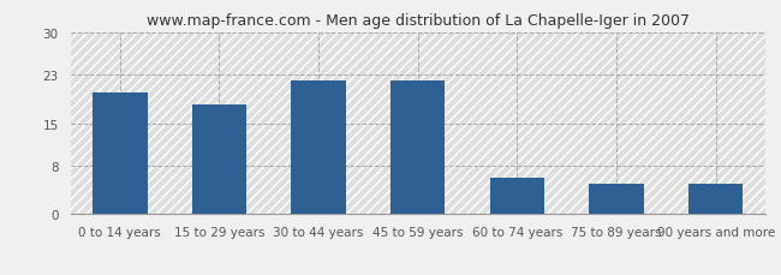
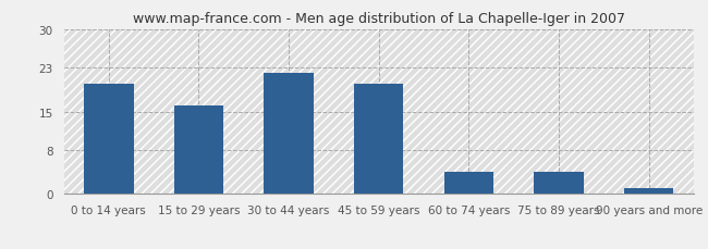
15 to 29 years: 18 -> 16
45 to 59 years: 22 -> 20
60 to 74 years: 6 -> 4
75 to 89 years: 5 -> 4
90 years and more: 5 -> 1
